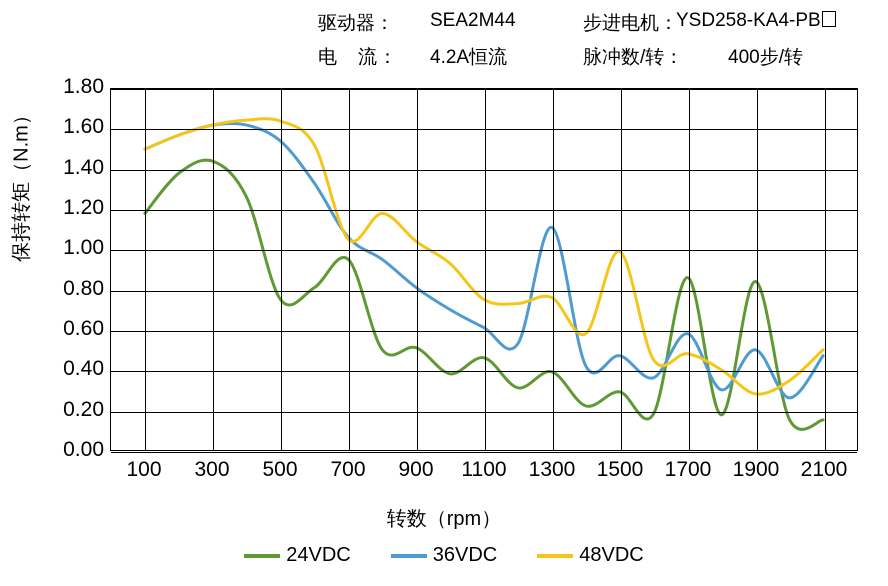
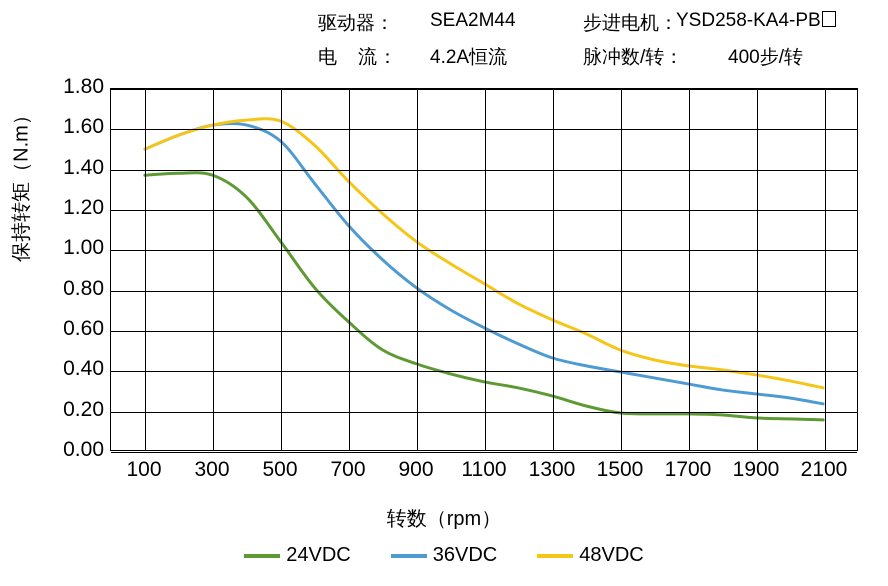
24VDC/100: 1.18 -> 1.37
24VDC/300: 1.44 -> 1.37
24VDC/500: 0.75 -> 1.04
24VDC/700: 0.95 -> 0.64
36VDC/700: 1.06 -> 1.12
48VDC/700: 1.05 -> 1.34
24VDC/900: 0.51 -> 0.43
24VDC/1100: 0.46 -> 0.34
48VDC/1100: 0.75 -> 0.83
24VDC/1300: 0.39 -> 0.27
36VDC/1300: 1.11 -> 0.46
48VDC/1300: 0.76 -> 0.65
24VDC/1500: 0.29 -> 0.18
36VDC/1500: 0.47 -> 0.39
48VDC/1500: 0.99 -> 0.50
24VDC/1700: 0.86 -> 0.18
36VDC/1700: 0.58 -> 0.33
48VDC/1700: 0.48 -> 0.42
24VDC/1900: 0.84 -> 0.16
36VDC/1900: 0.50 -> 0.28
48VDC/1900: 0.28 -> 0.38
36VDC/2100: 0.47 -> 0.23
48VDC/2100: 0.50 -> 0.31
